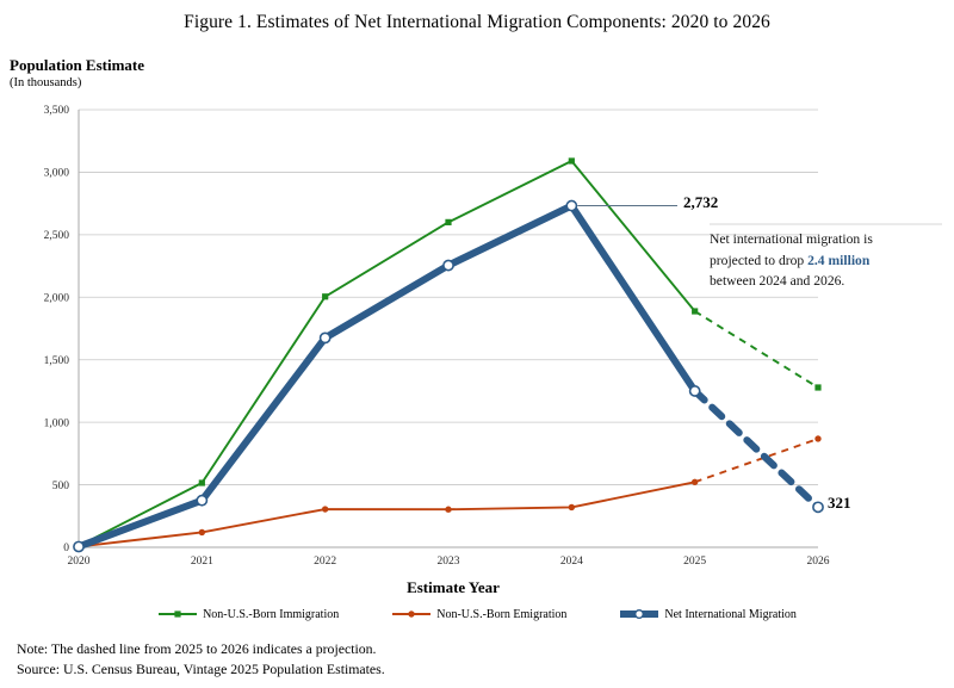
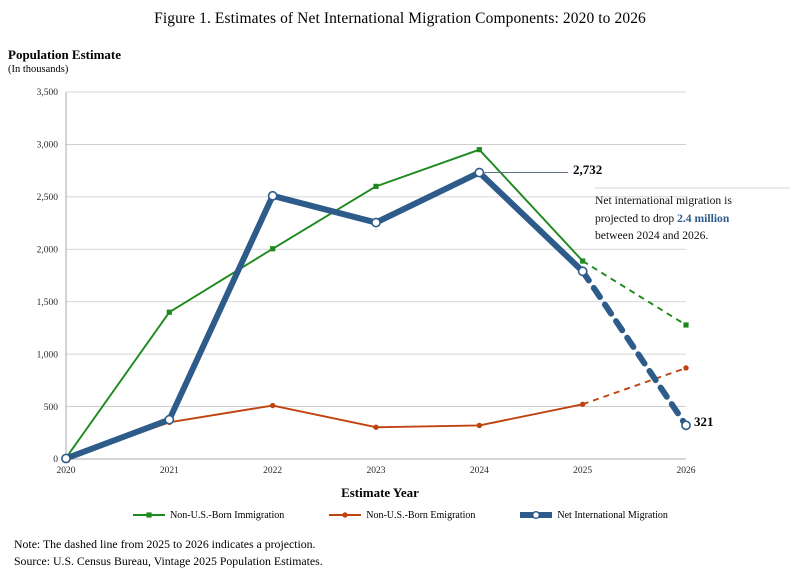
Non-U.S.-Born Immigration/2021: 520 -> 1400
Non-U.S.-Born Emigration/2021: 120 -> 350
Non-U.S.-Born Emigration/2022: 300 -> 510
Net International Migration/2022: 1680 -> 2510
Non-U.S.-Born Immigration/2024: 3090 -> 2950
Net International Migration/2025: 1250 -> 1790
